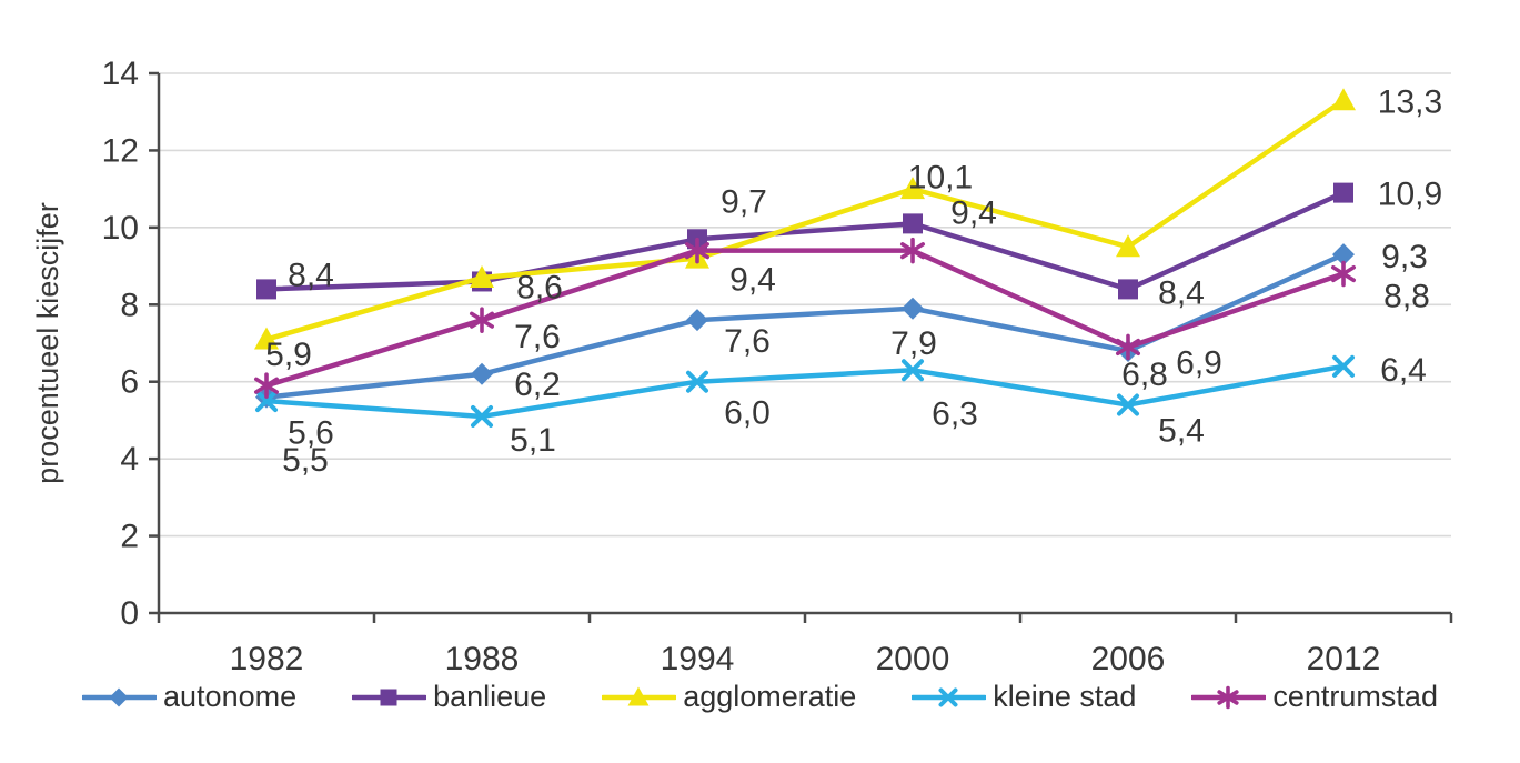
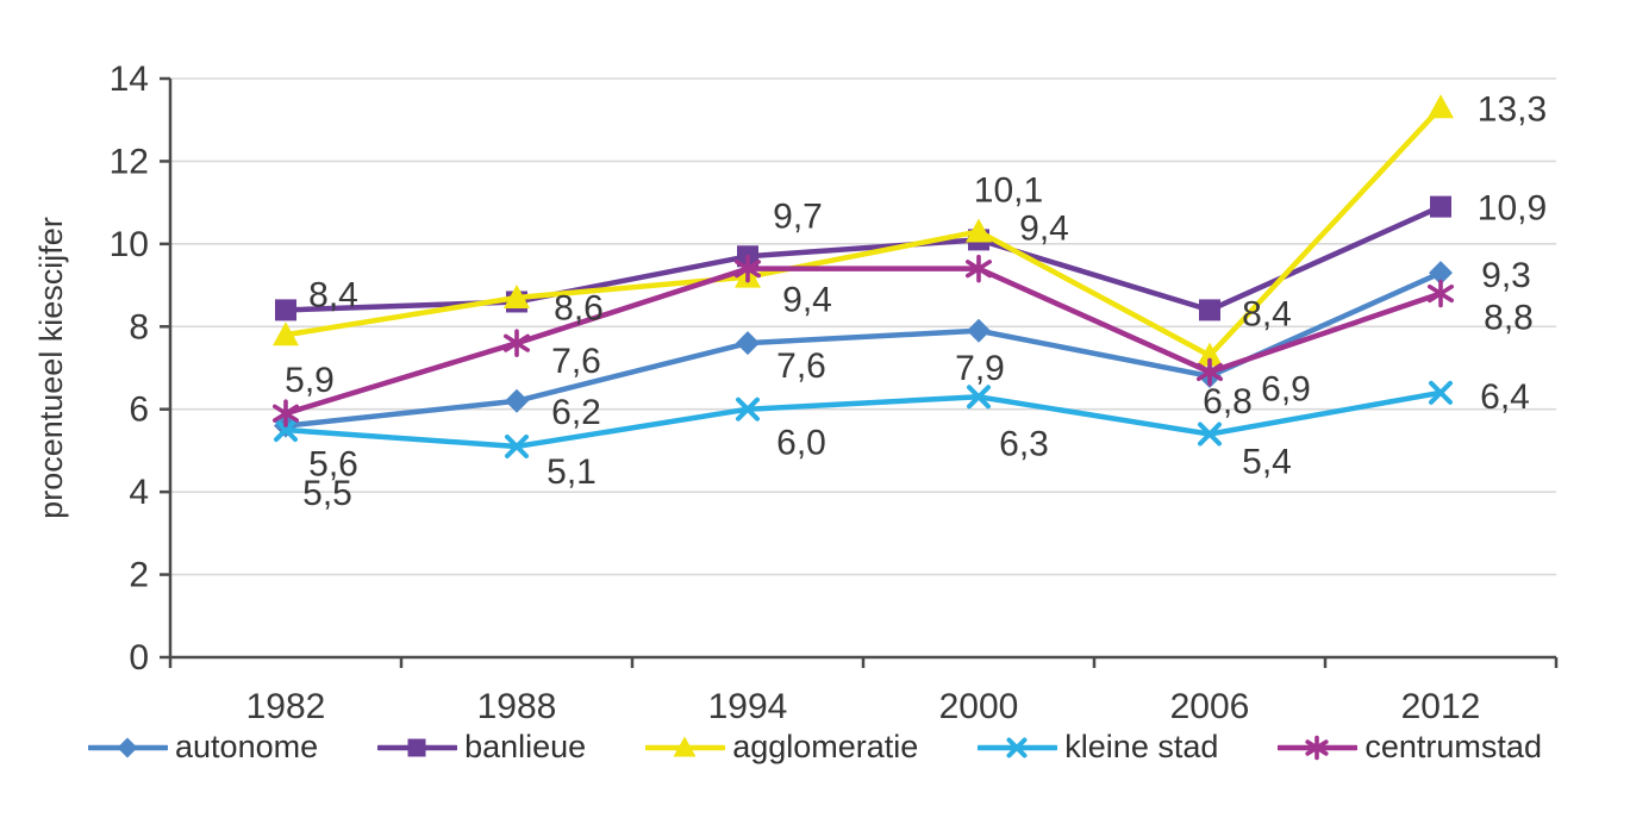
agglomeratie/1982: 7.1 -> 7.8
agglomeratie/2000: 11.0 -> 10.3
agglomeratie/2006: 9.5 -> 7.3
